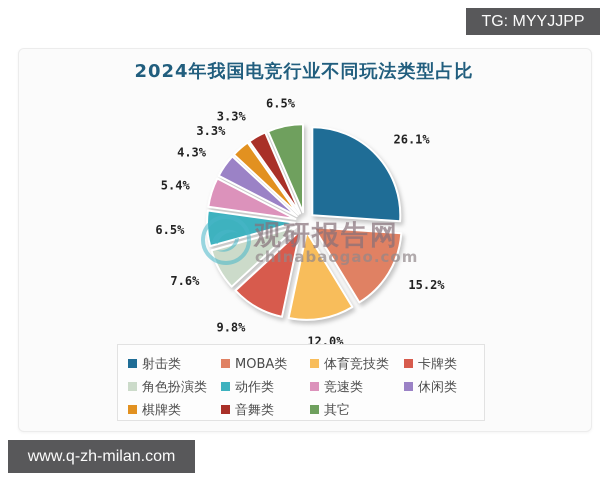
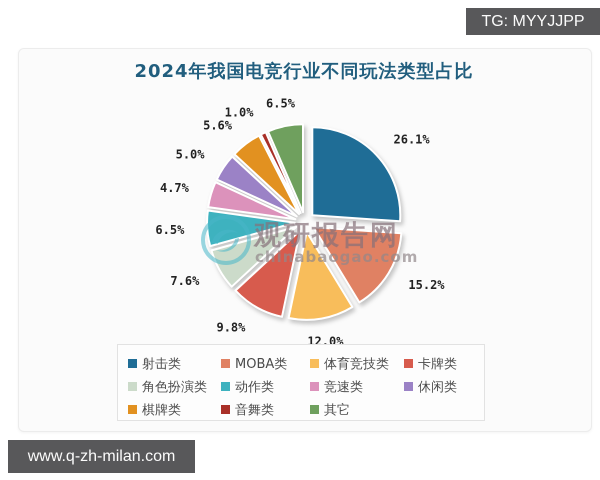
竞速类: 5.4% -> 4.7%
休闲类: 4.3% -> 5.0%
棋牌类: 3.3% -> 5.6%
音舞类: 3.3% -> 1.0%
